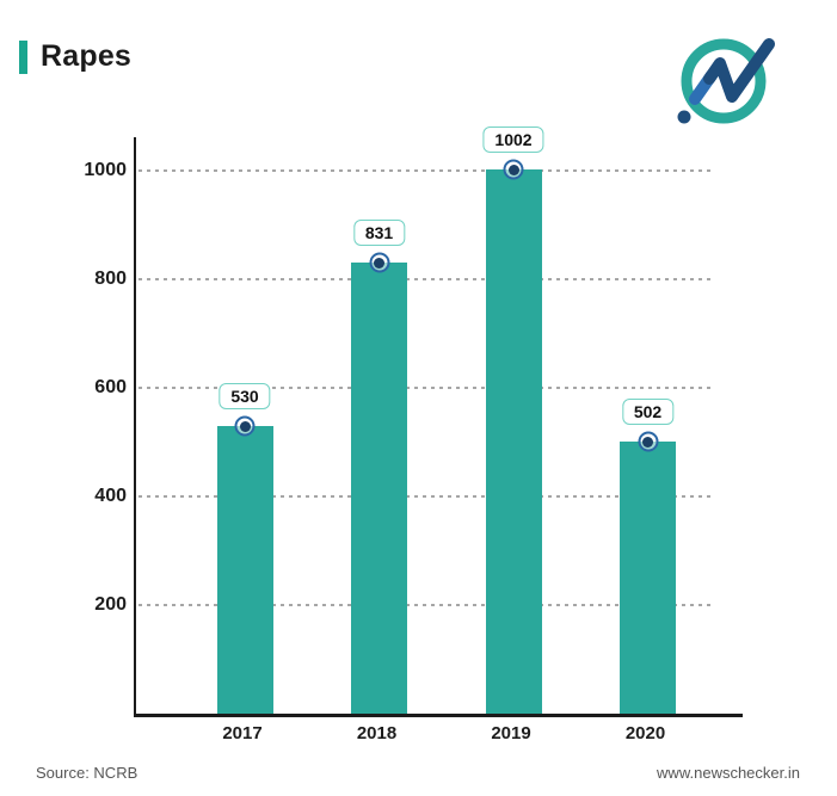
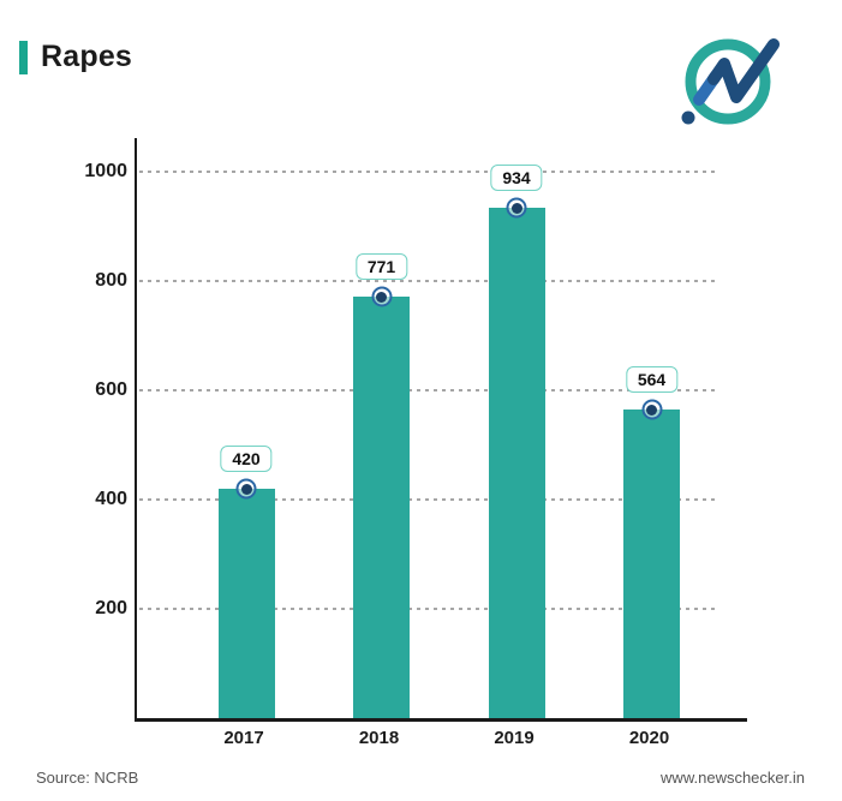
2017: 530 -> 420
2018: 831 -> 771
2019: 1002 -> 934
2020: 502 -> 564
